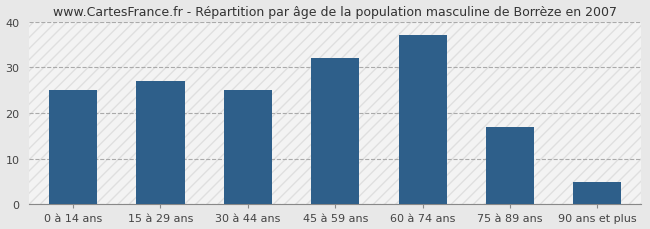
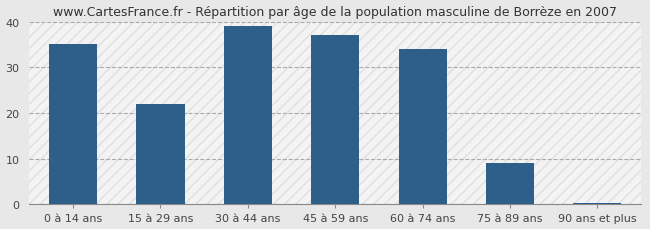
0 à 14 ans: 25.0 -> 35.0
15 à 29 ans: 27.0 -> 22.0
30 à 44 ans: 25.0 -> 39.0
45 à 59 ans: 32.0 -> 37.0
60 à 74 ans: 37.0 -> 34.0
75 à 89 ans: 17.0 -> 9.0
90 ans et plus: 5.0 -> 0.4
